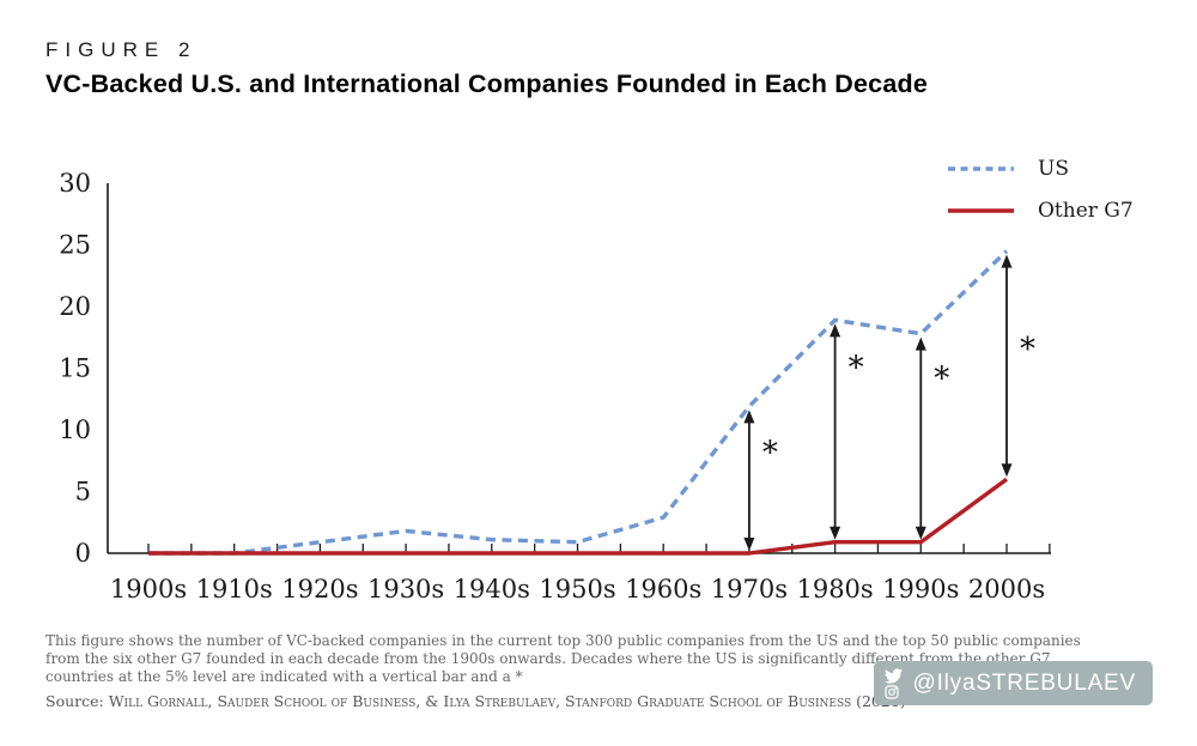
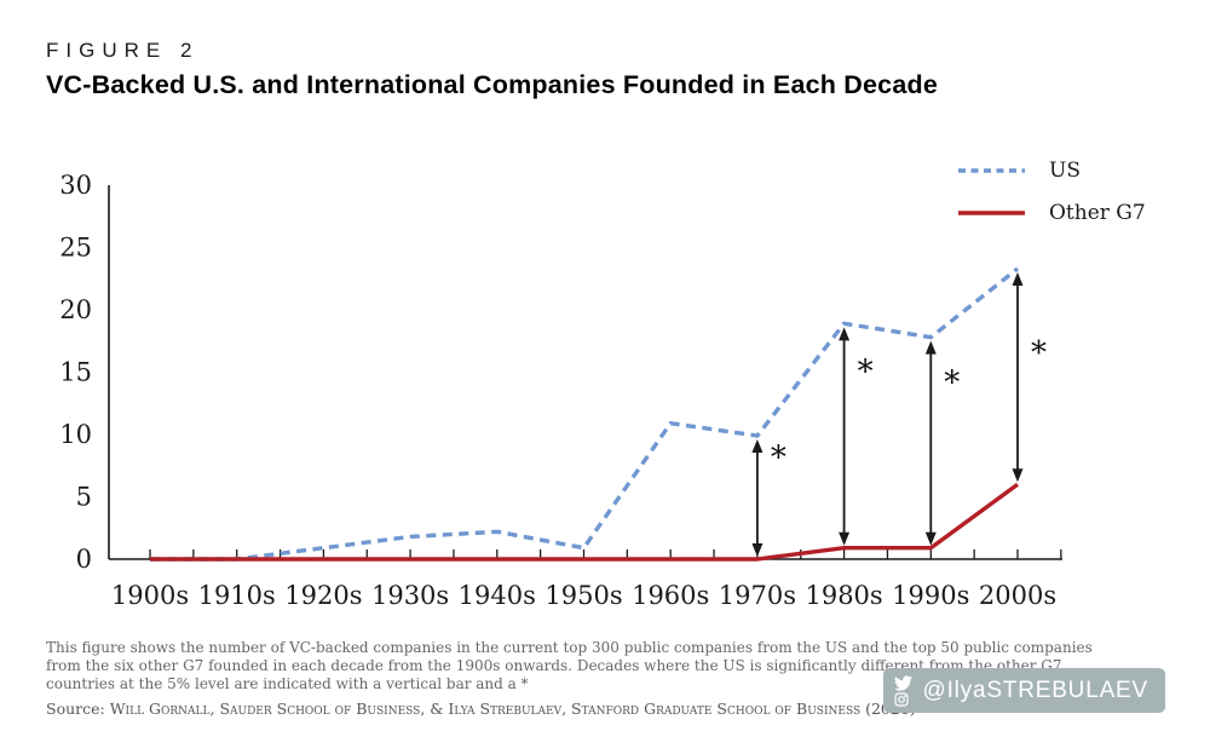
US/1940s: 1.1 -> 2.2
US/1960s: 2.9 -> 10.9
US/1970s: 11.9 -> 9.9
US/2000s: 24.5 -> 23.3
